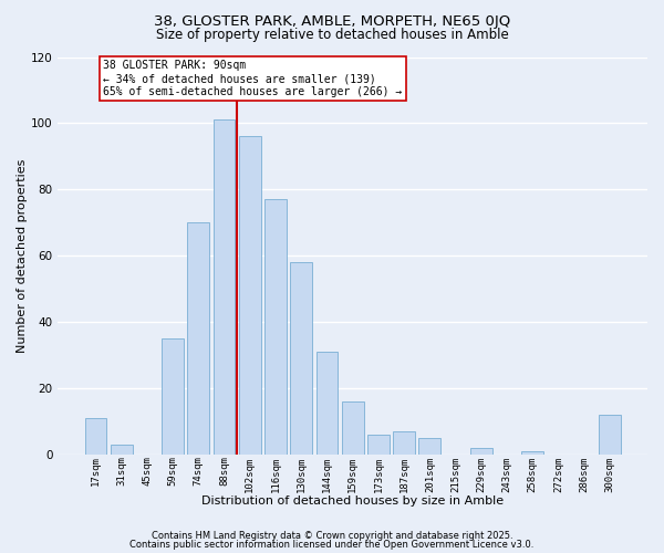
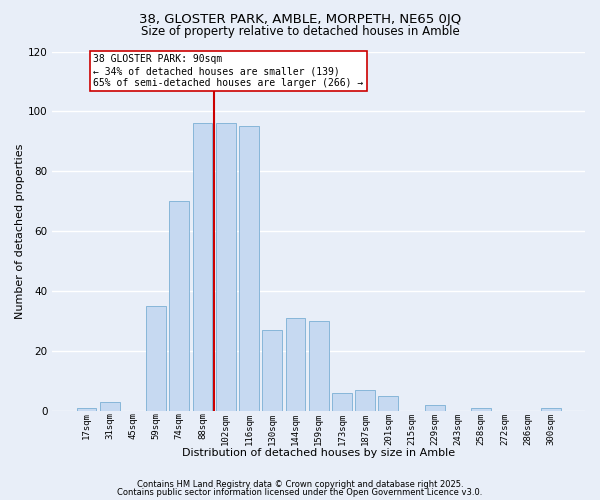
17sqm: 11 -> 1
88sqm: 101 -> 96
116sqm: 77 -> 95
130sqm: 58 -> 27
159sqm: 16 -> 30
300sqm: 12 -> 1
